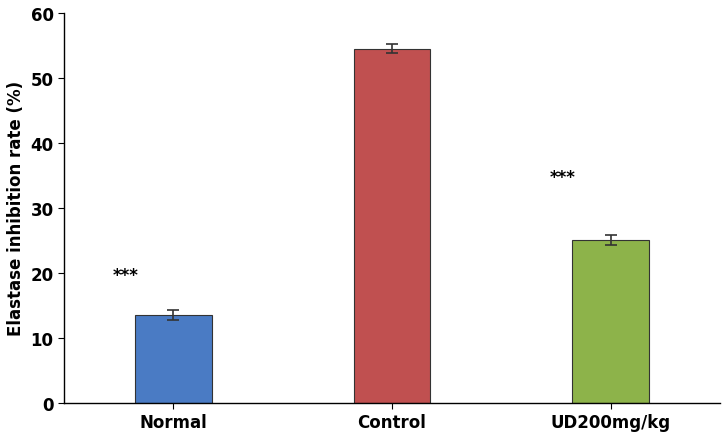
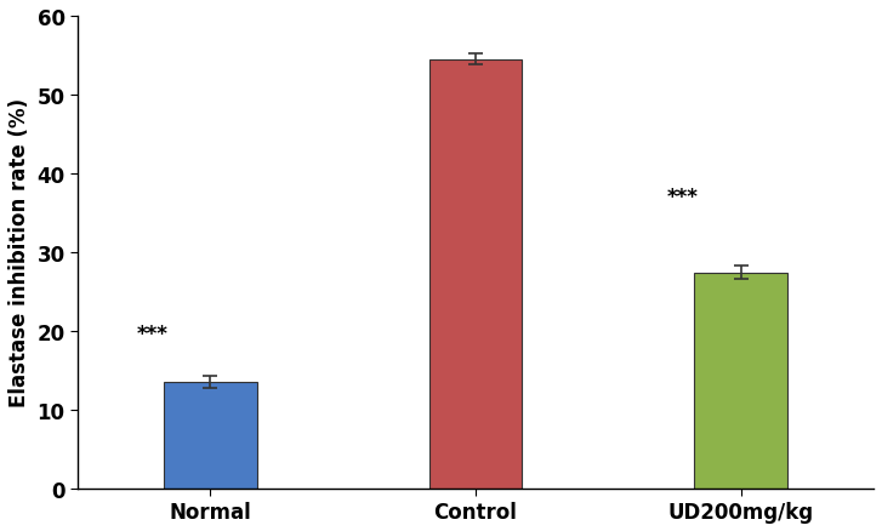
UD200mg/kg: 25.0 -> 27.4
